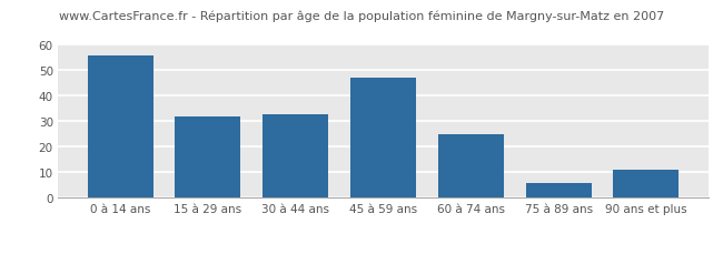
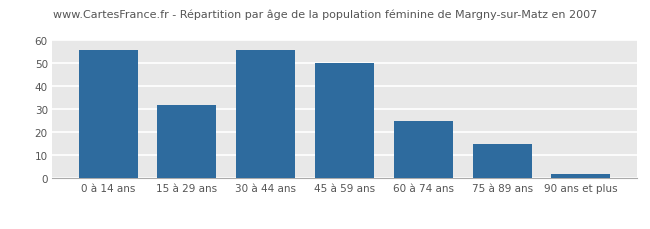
30 à 44 ans: 33 -> 56
45 à 59 ans: 47 -> 50
75 à 89 ans: 6 -> 15
90 ans et plus: 11 -> 2
